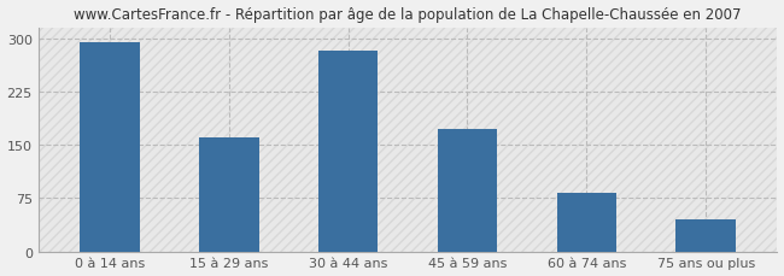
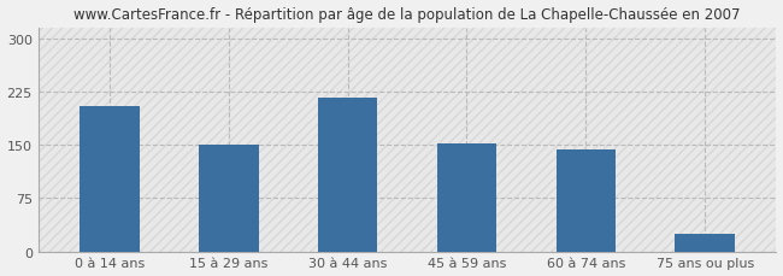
0 à 14 ans: 295 -> 204
15 à 29 ans: 160 -> 150
30 à 44 ans: 282 -> 216
45 à 59 ans: 172 -> 152
60 à 74 ans: 82 -> 144
75 ans ou plus: 45 -> 24
